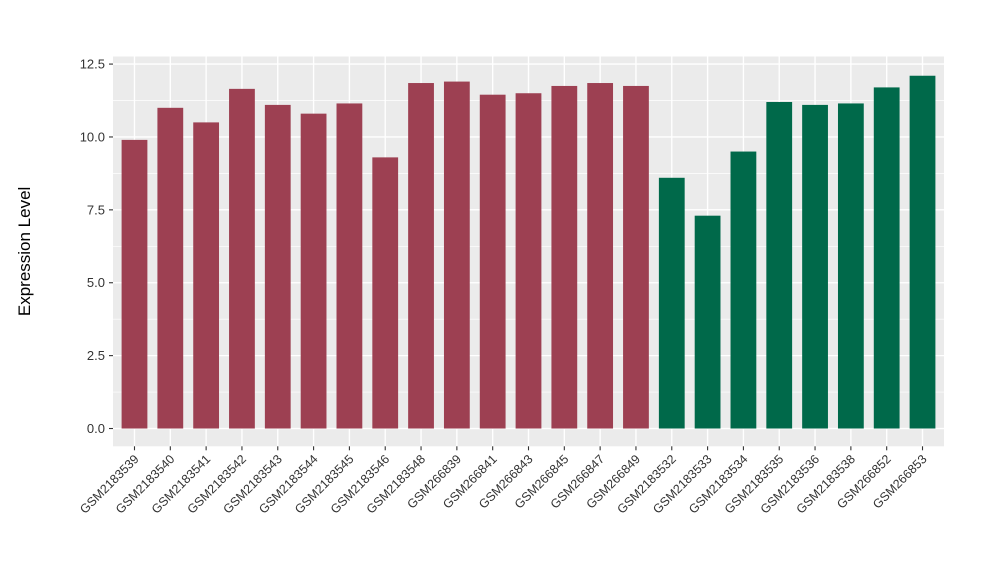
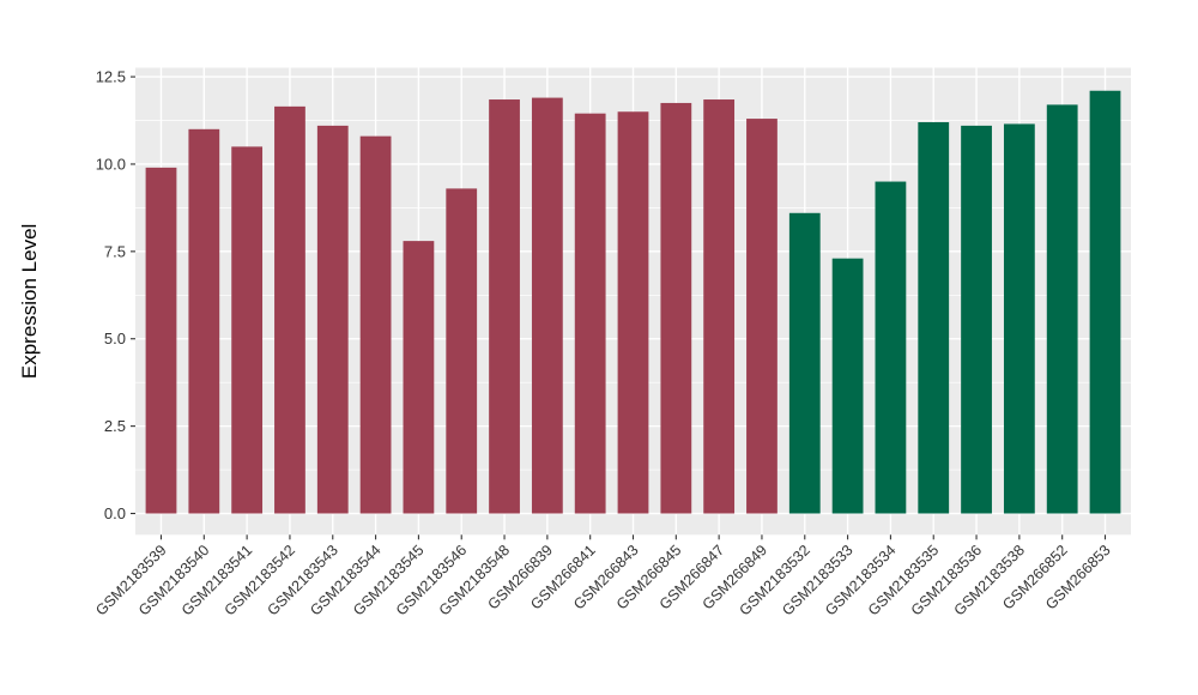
GSM2183545: 11.2 -> 7.8
GSM266849: 11.8 -> 11.3
